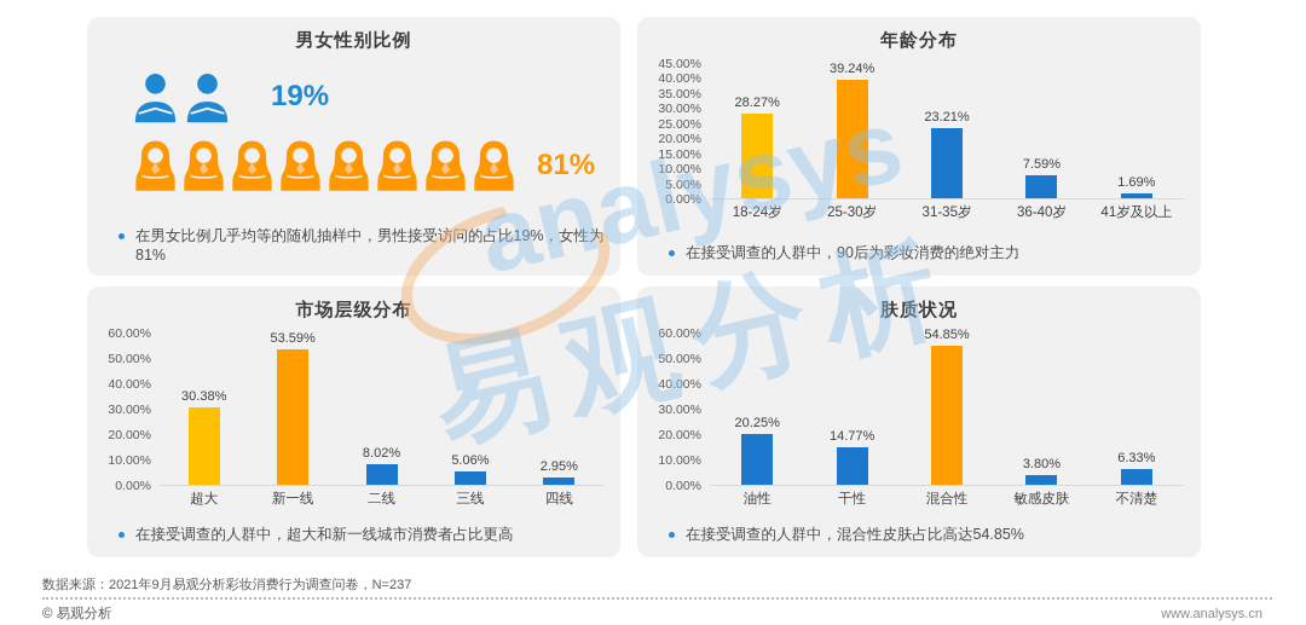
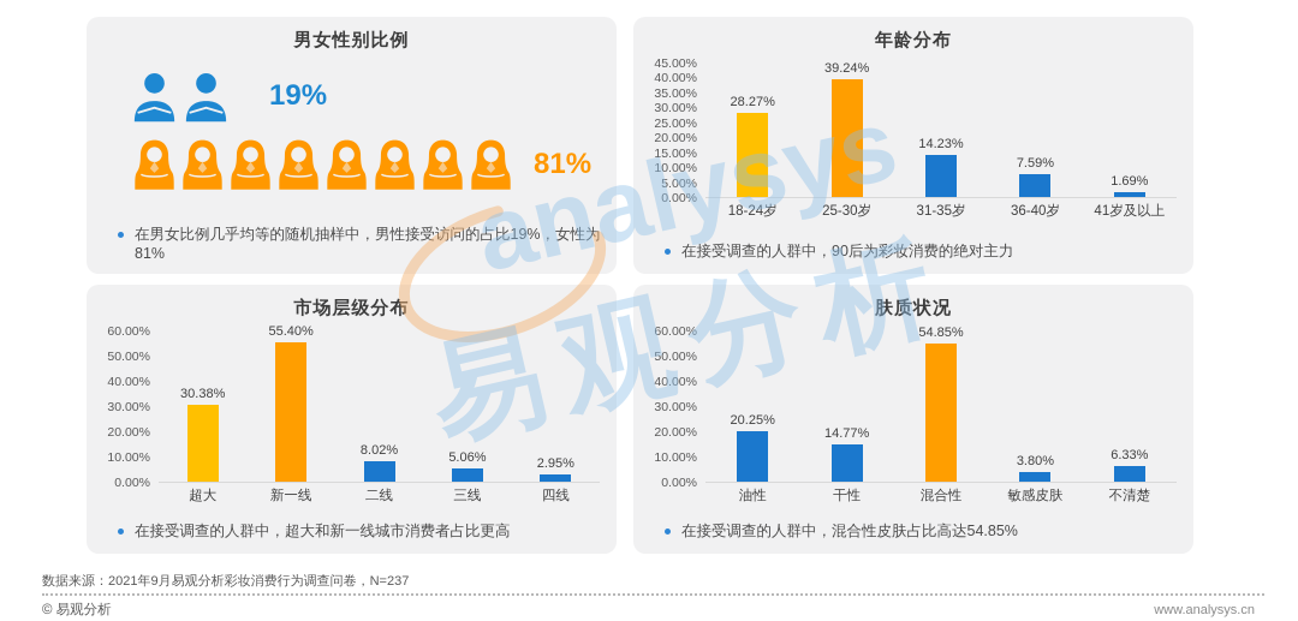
年龄分布/31-35岁: 23.21% -> 14.23%
市场层级分布/新一线: 53.59% -> 55.40%
